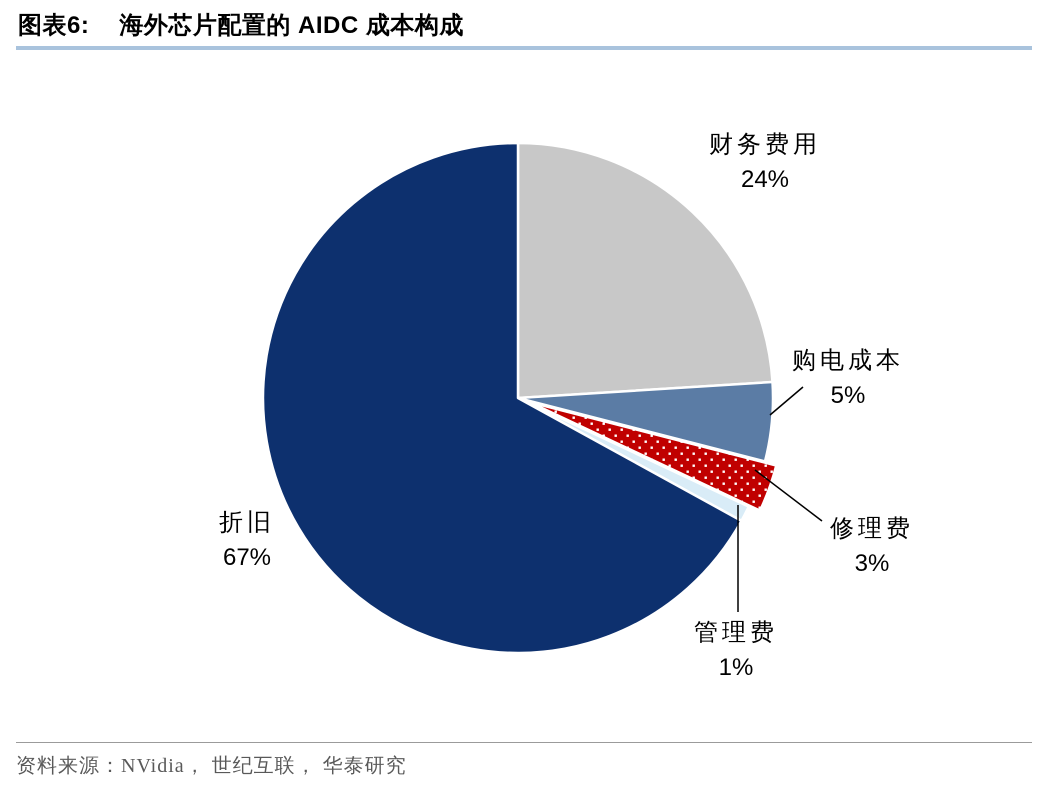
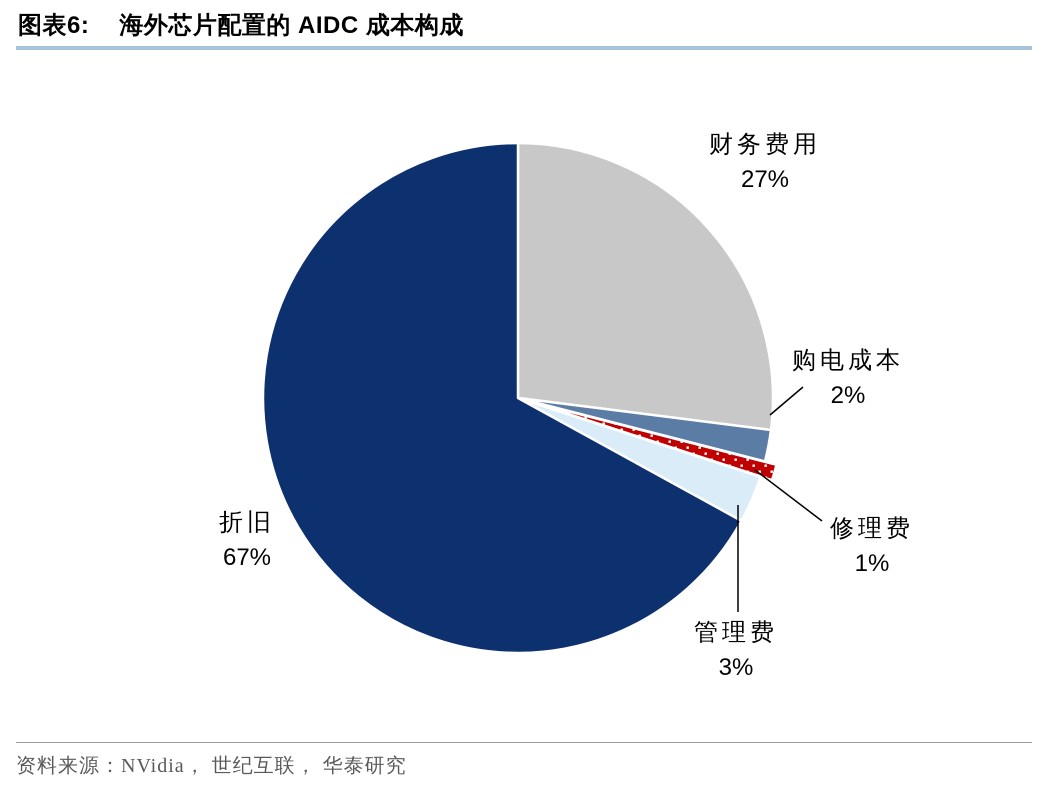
财务费用: 24% -> 27%
购电成本: 5% -> 2%
修理费: 3% -> 1%
管理费: 1% -> 3%
